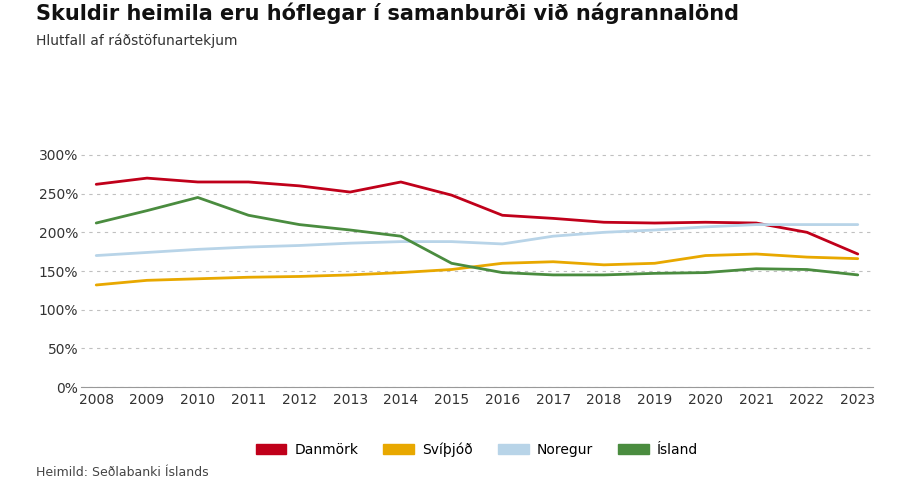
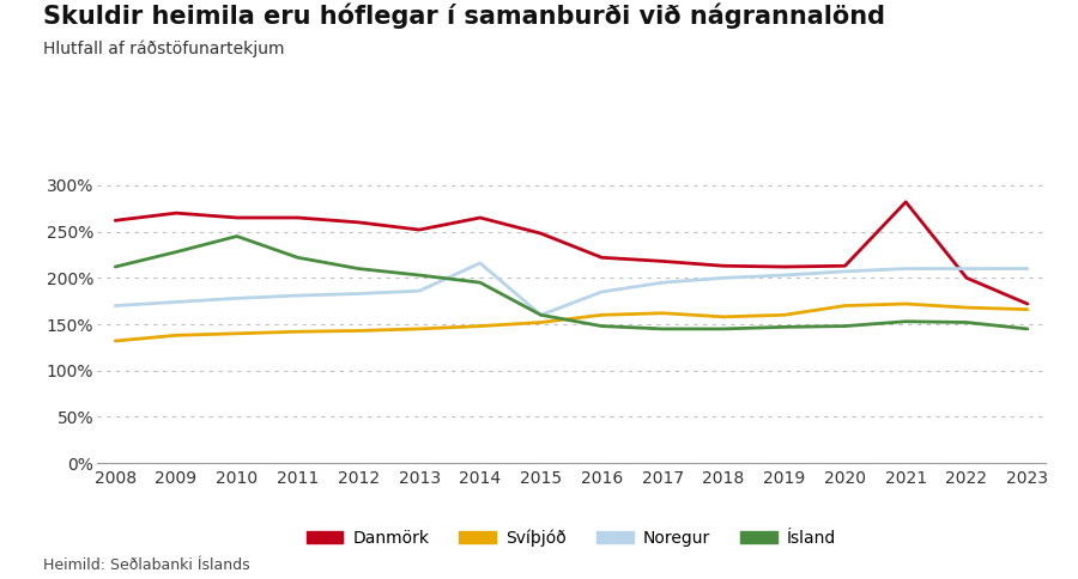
Noregur/2014: 188% -> 216%
Noregur/2015: 188% -> 160%
Danmörk/2021: 212% -> 282%
